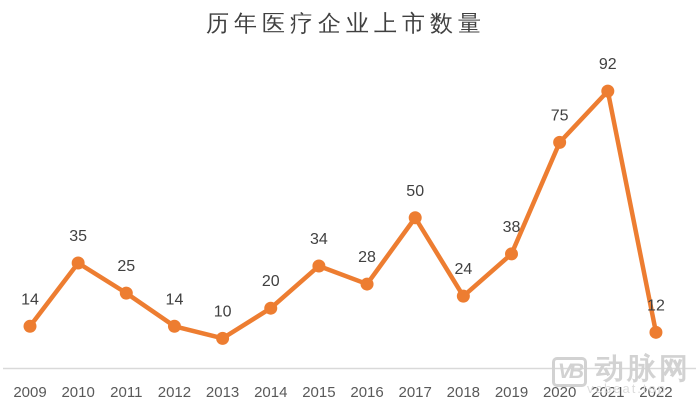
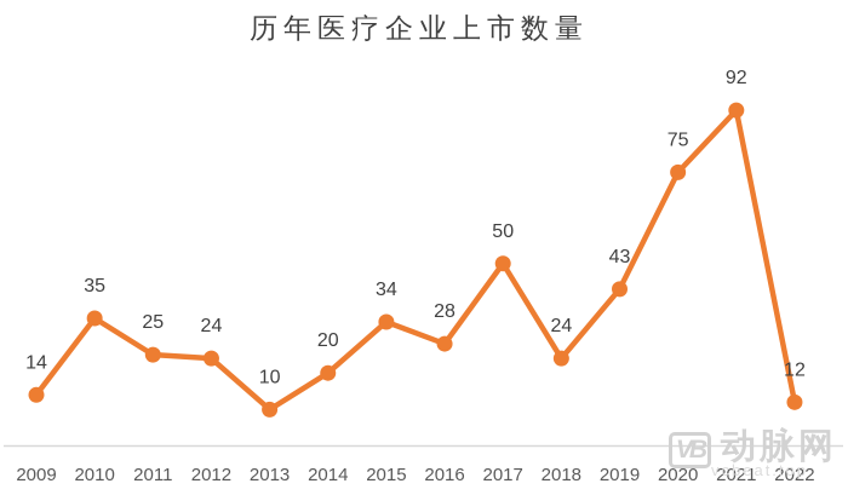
2012: 14 -> 24
2019: 38 -> 43
